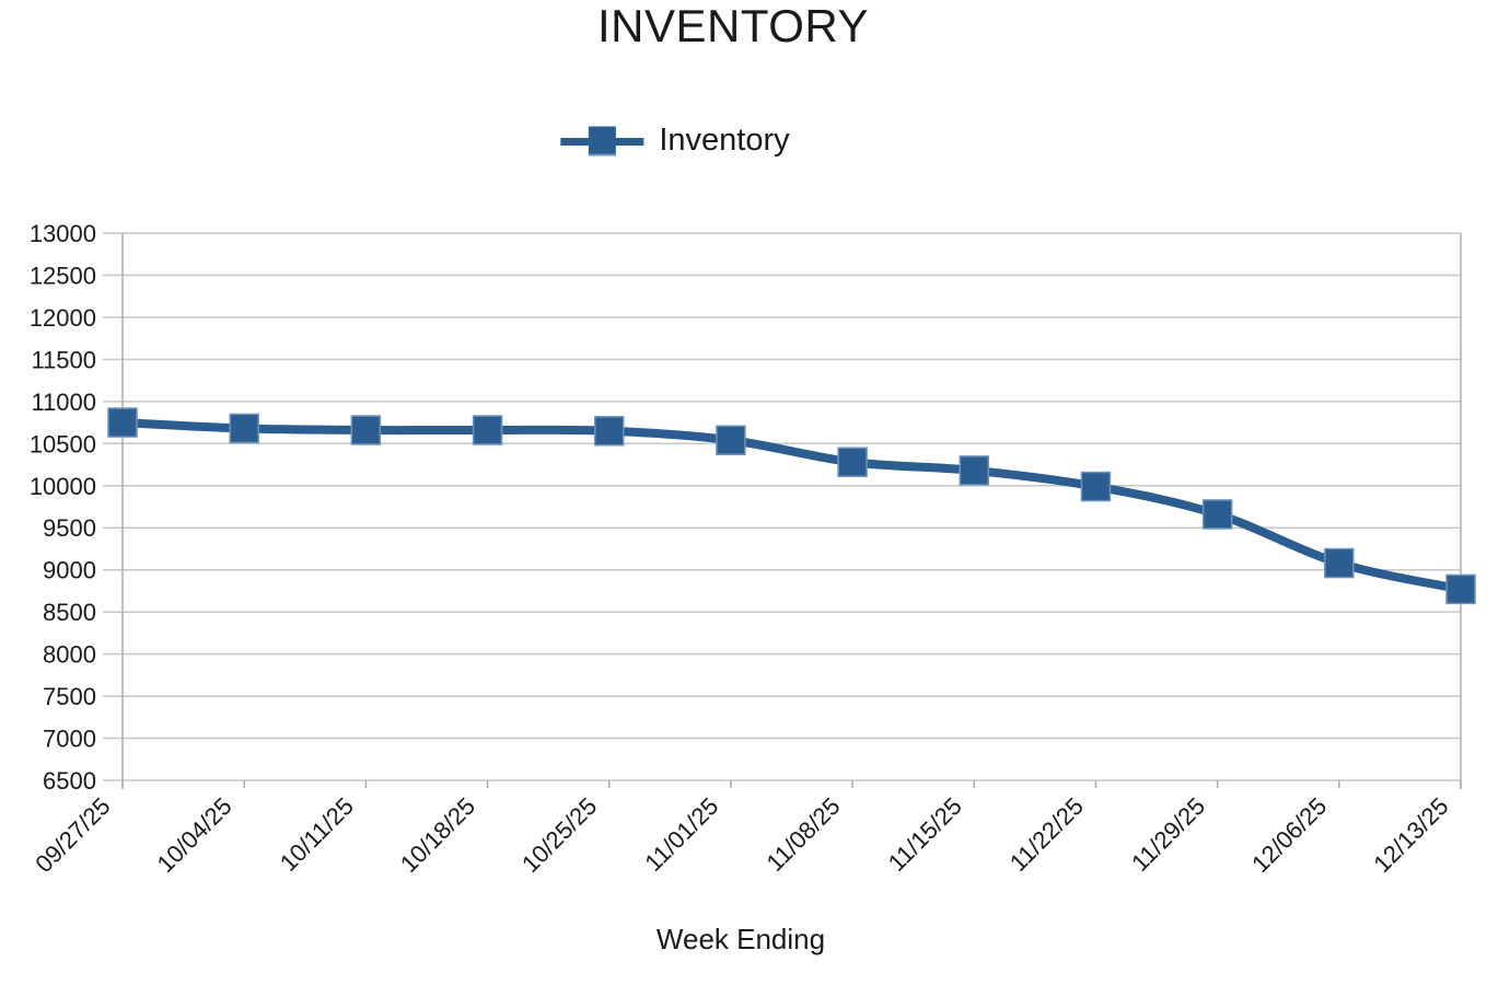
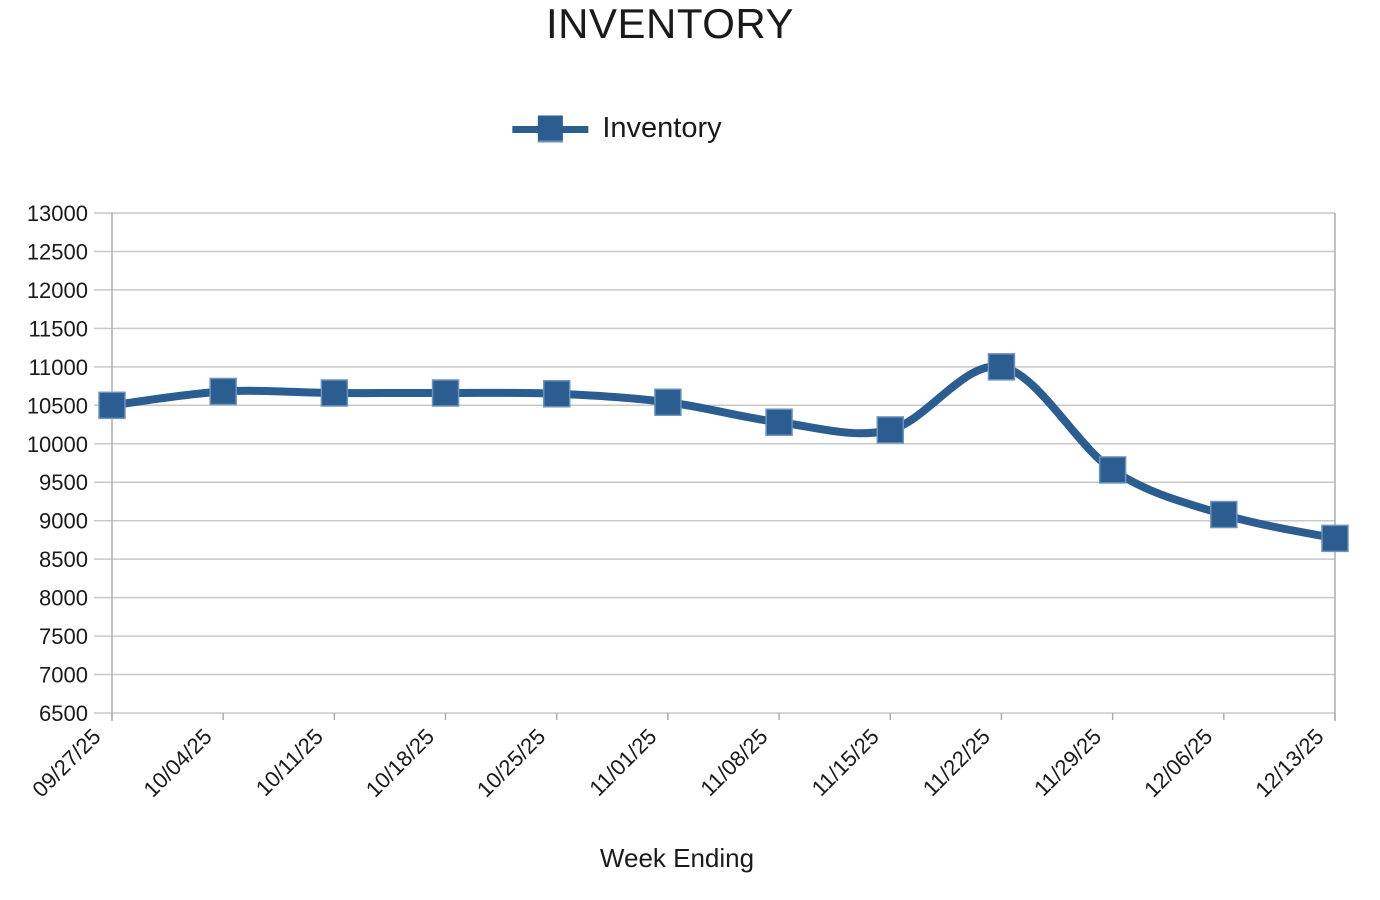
09/27/25: 10800 -> 10500
11/22/25: 10000 -> 11000
